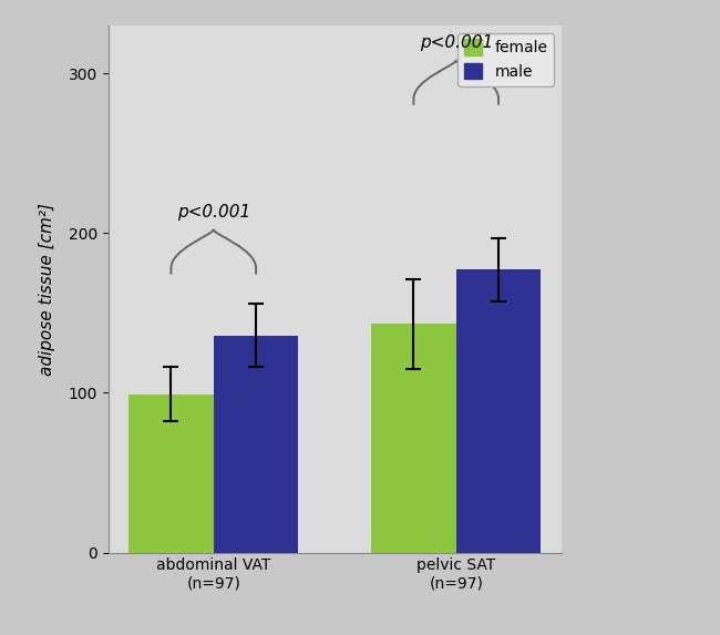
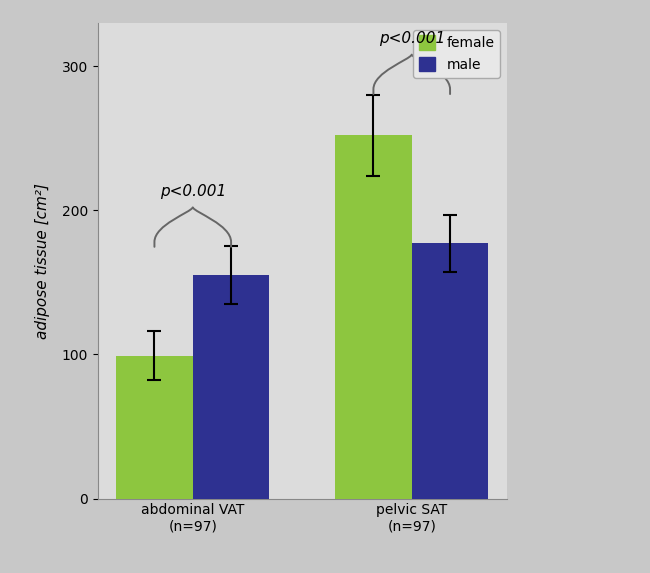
male/abdominal VAT (n=97): 136 -> 155
female/pelvic SAT (n=97): 143 -> 252
